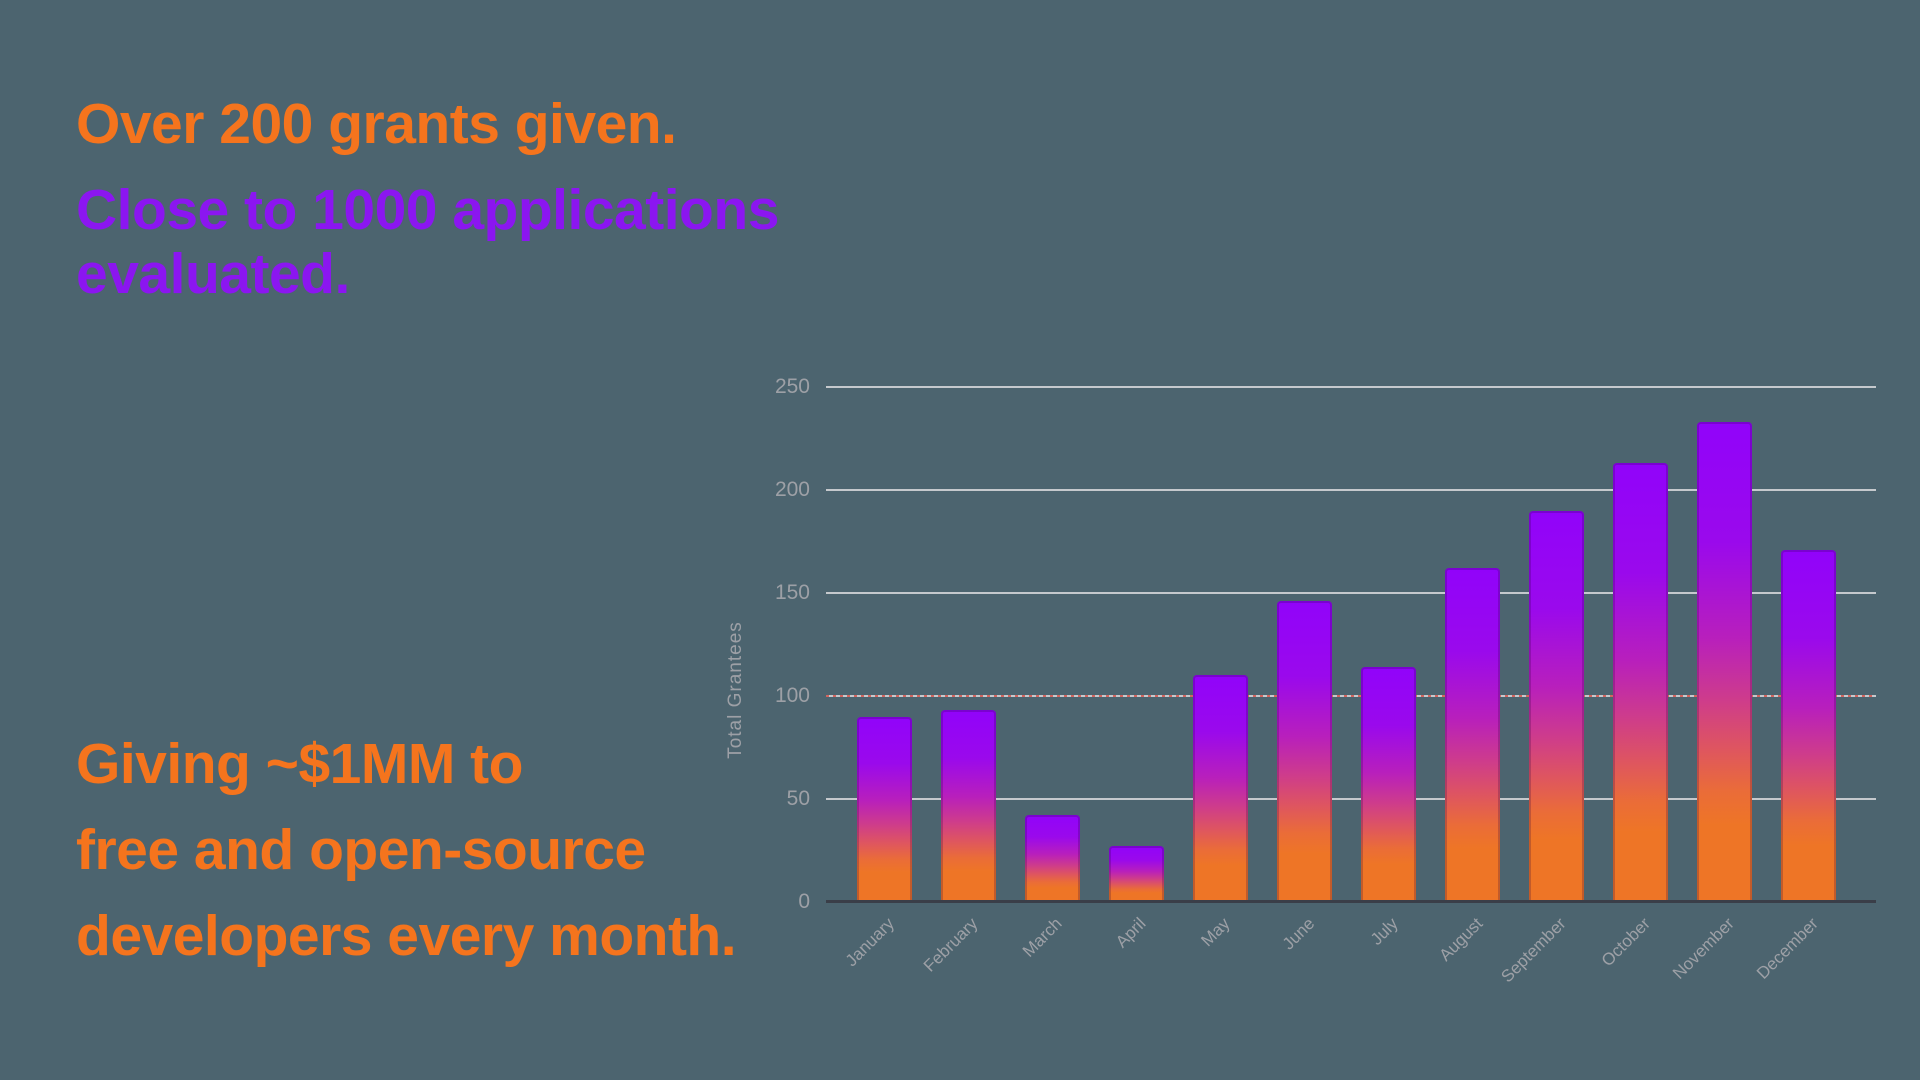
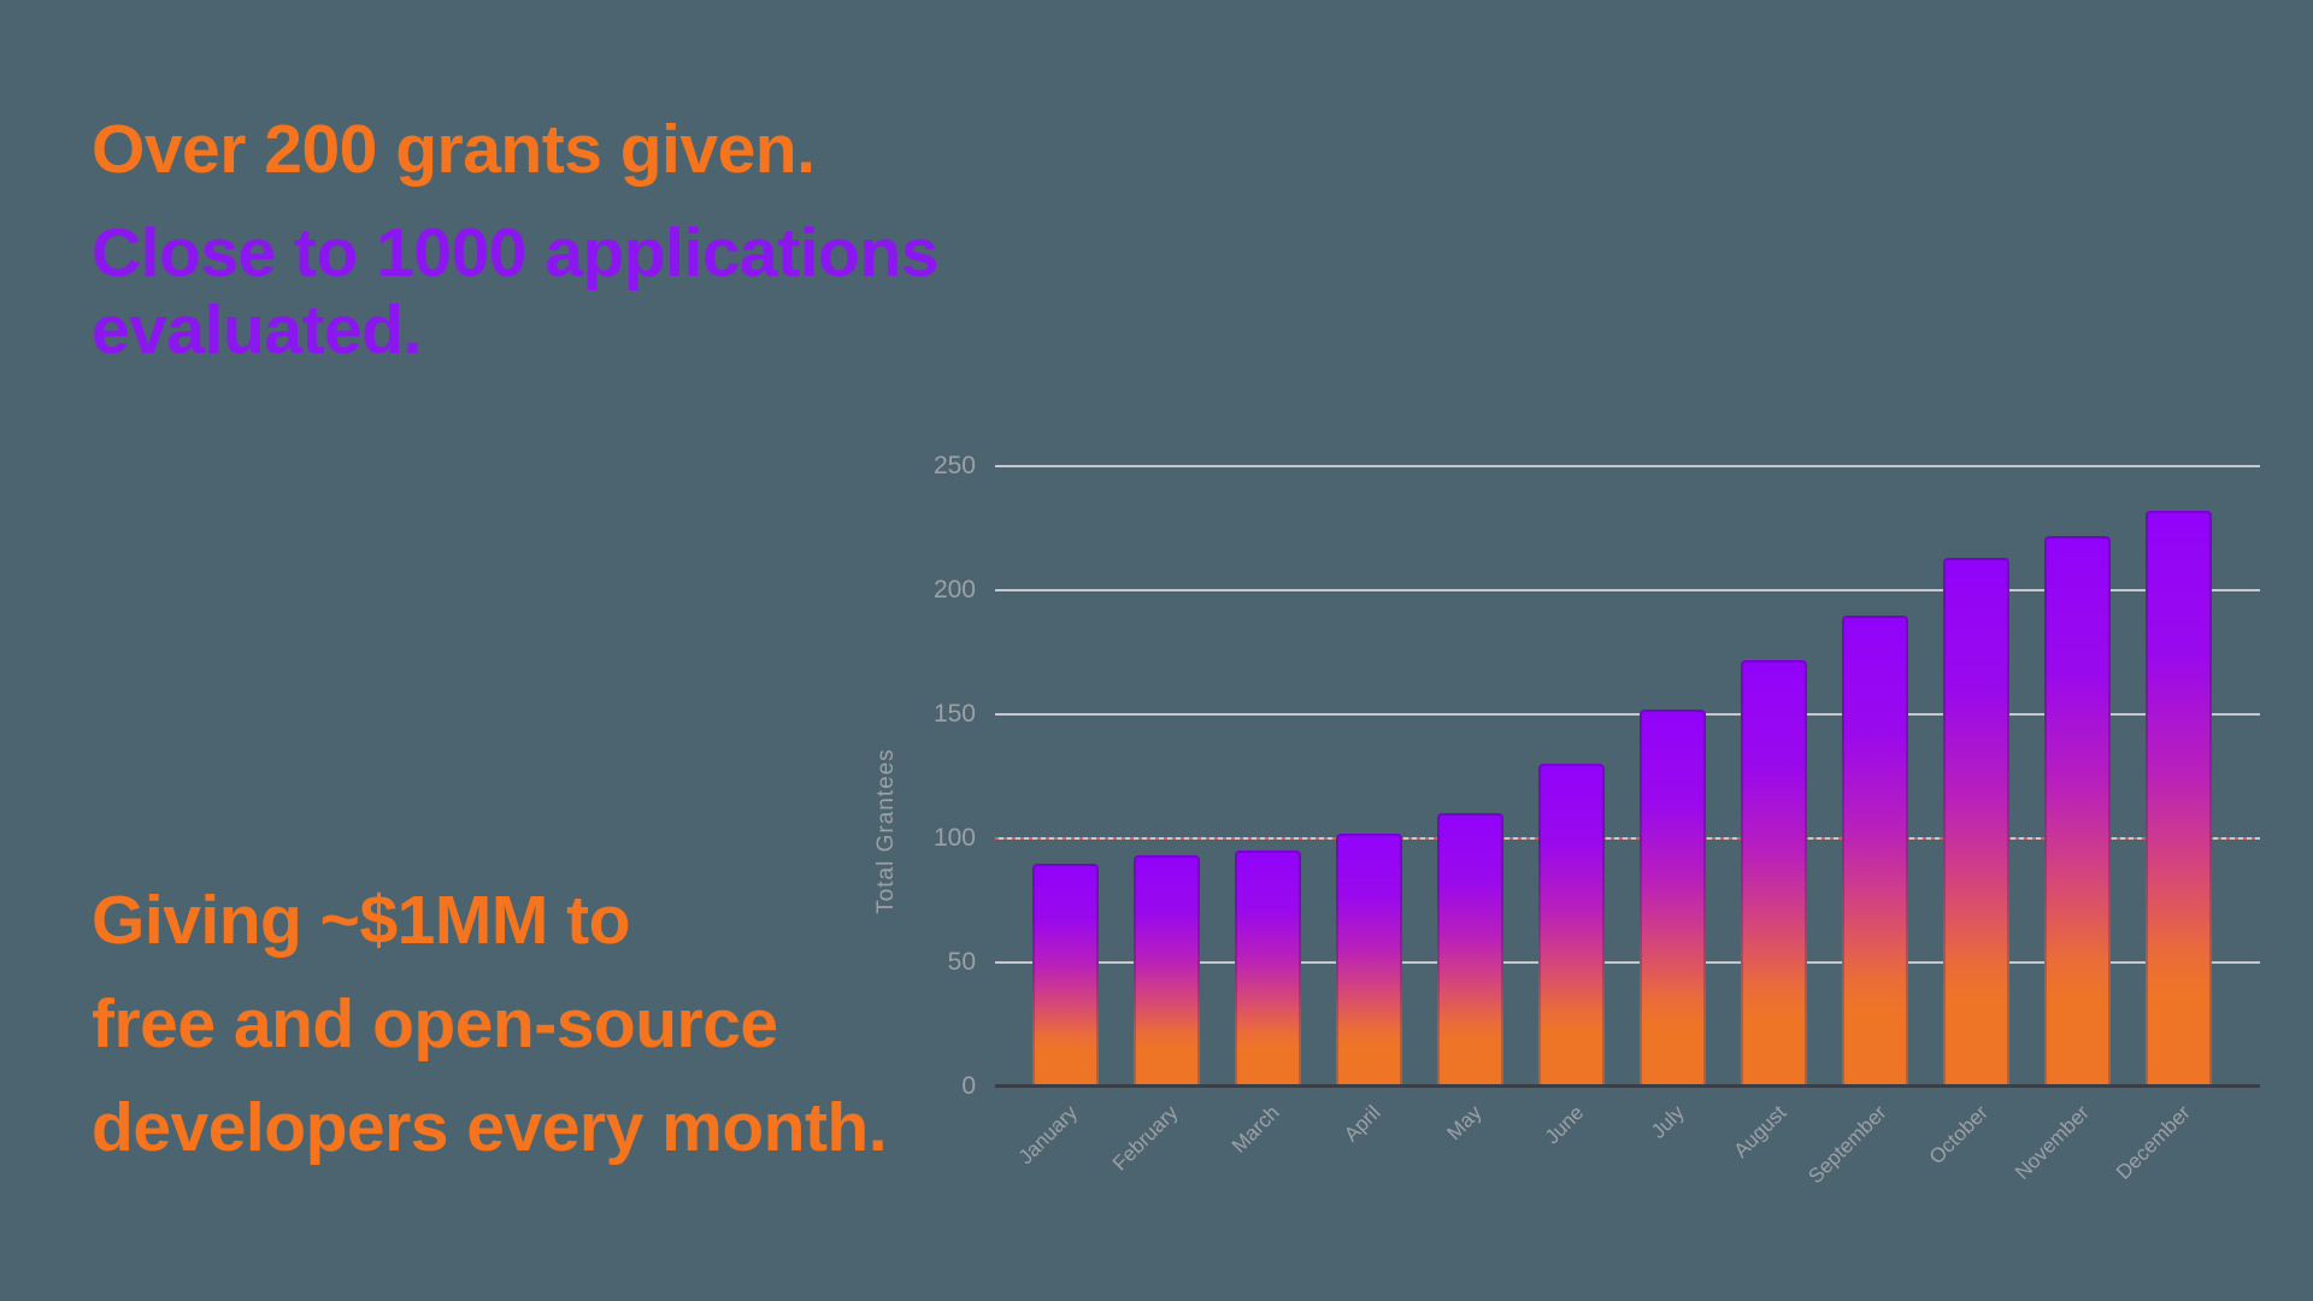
March: 42 -> 95
April: 27 -> 102
June: 146 -> 130
July: 114 -> 152
August: 162 -> 172
November: 233 -> 222
December: 171 -> 232
